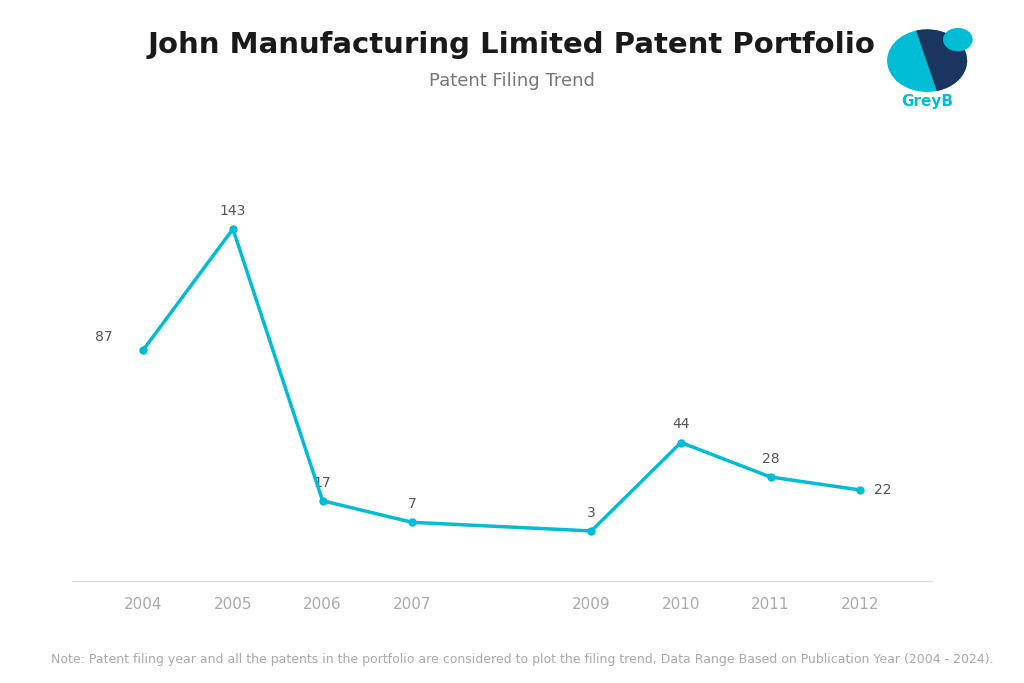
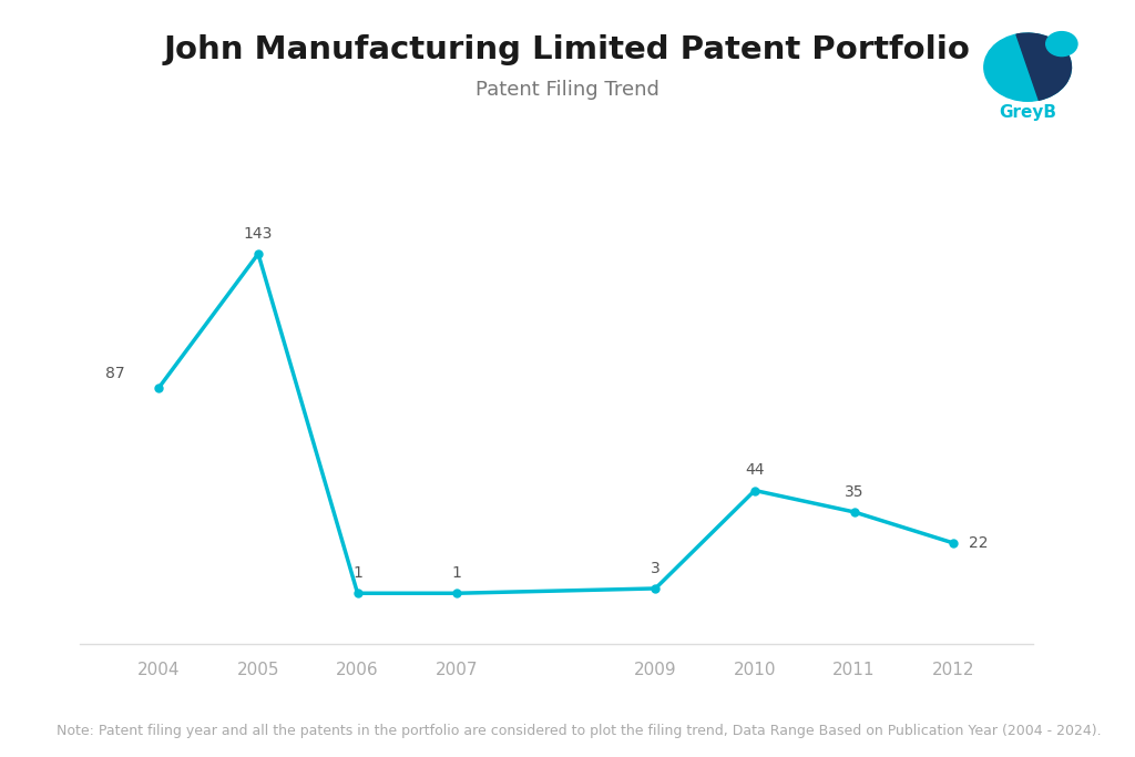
2006: 17 -> 1
2007: 7 -> 1
2011: 28 -> 35
